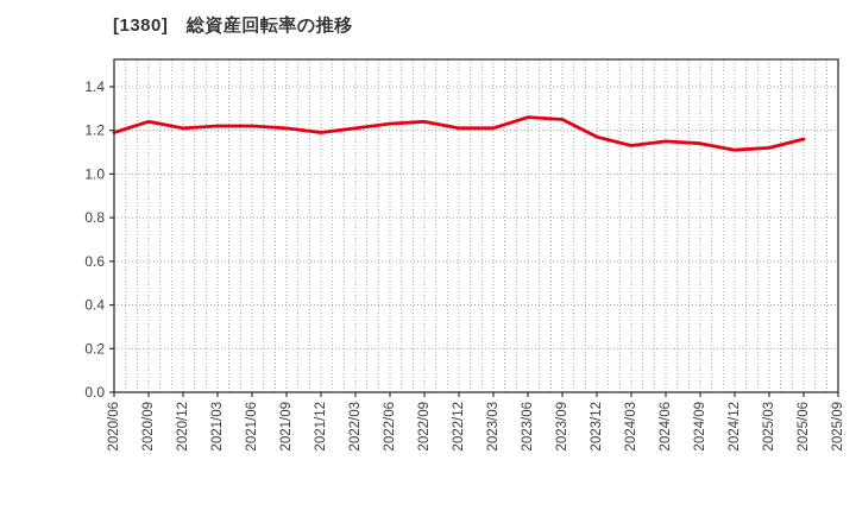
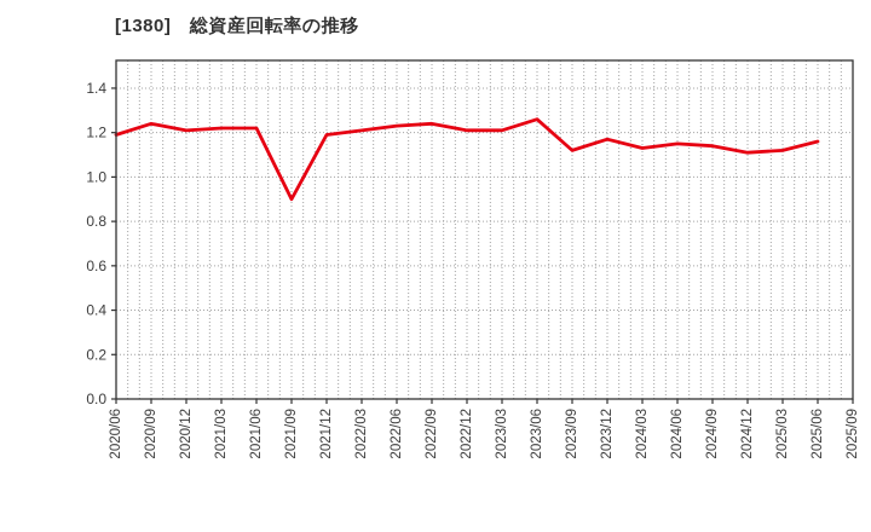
2021/09: 1.21 -> 0.90
2023/09: 1.25 -> 1.12
